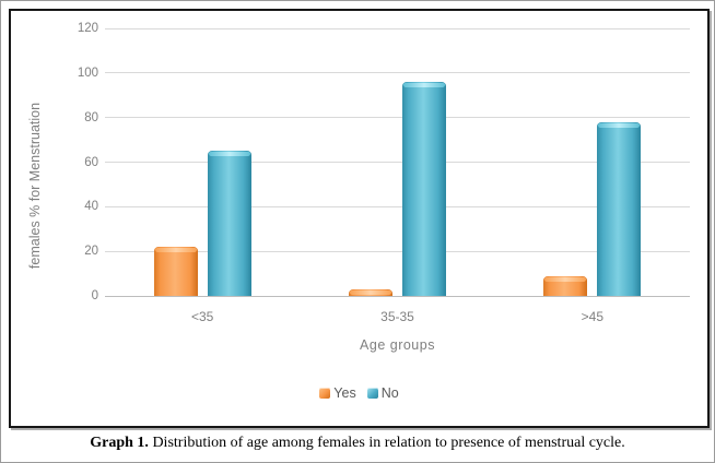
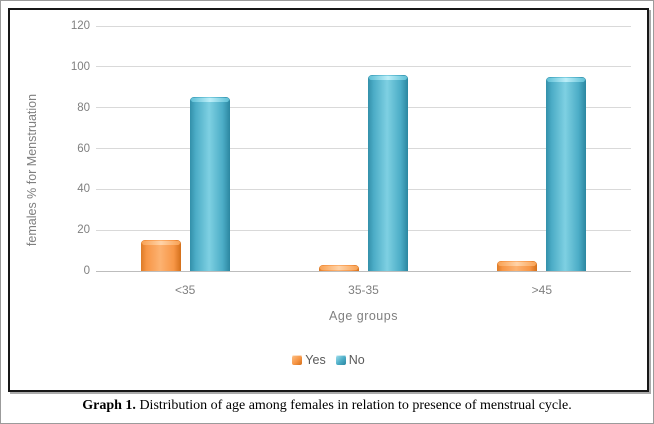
Yes/<35: 22 -> 15
No/<35: 65 -> 85
Yes/>45: 9 -> 5
No/>45: 78 -> 95
